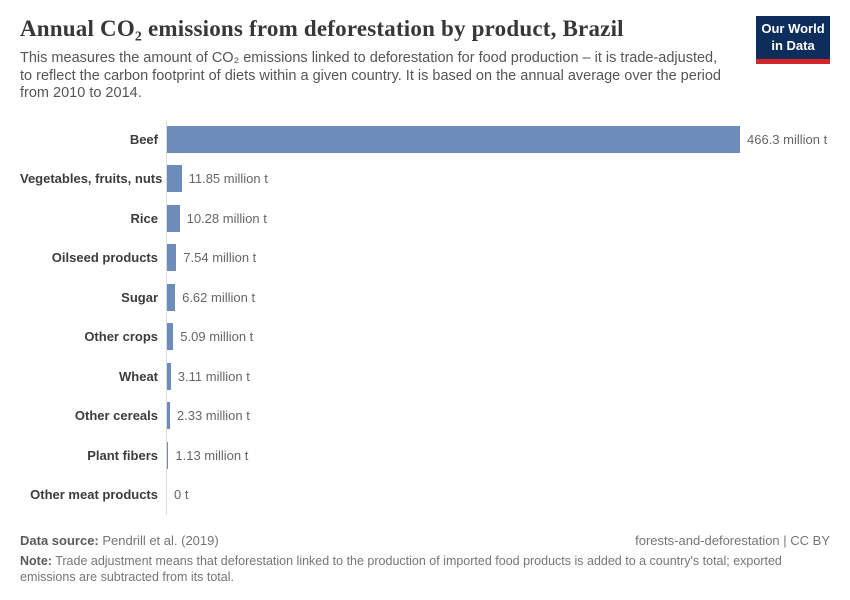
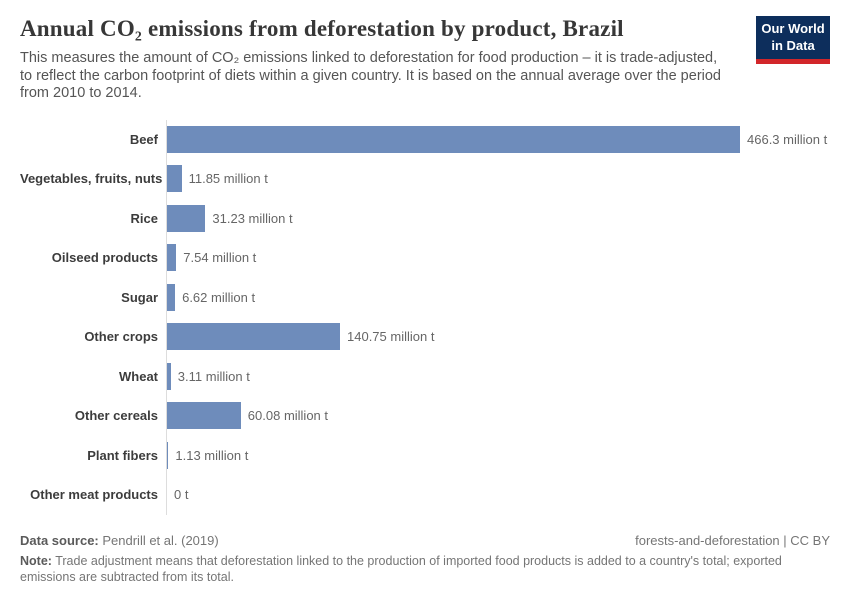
Rice: 10.28 -> 31.23
Other crops: 5.09 -> 140.75
Other cereals: 2.33 -> 60.08
